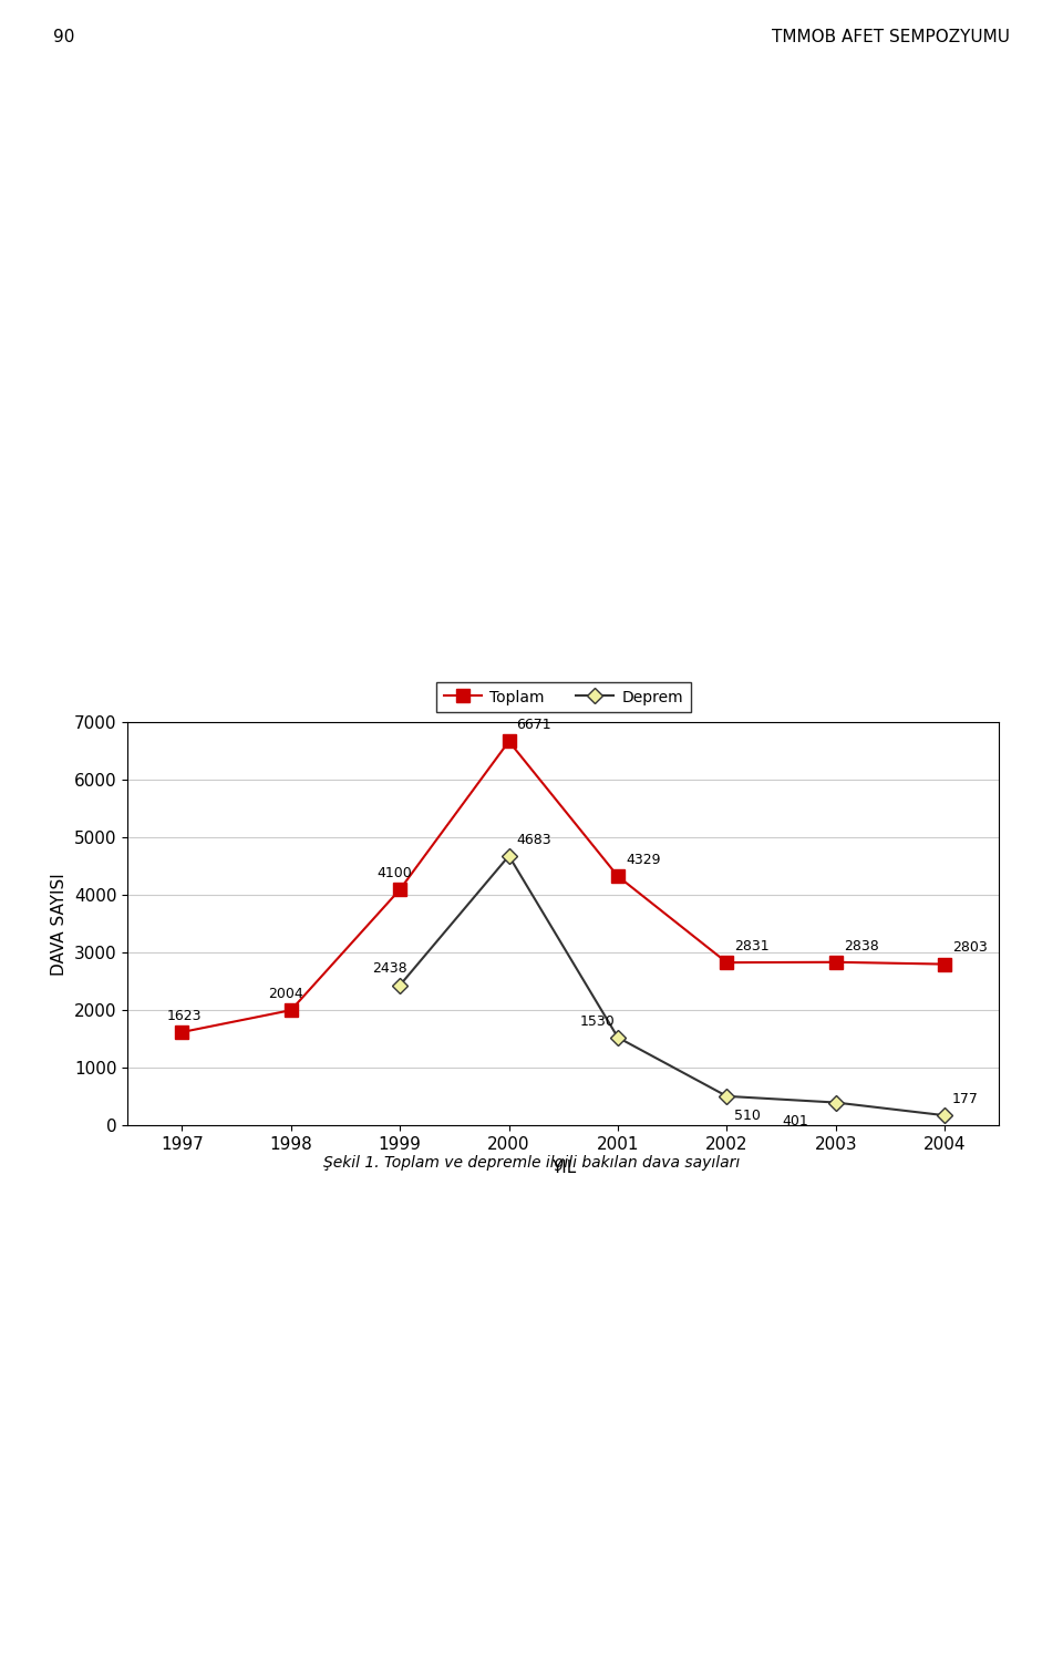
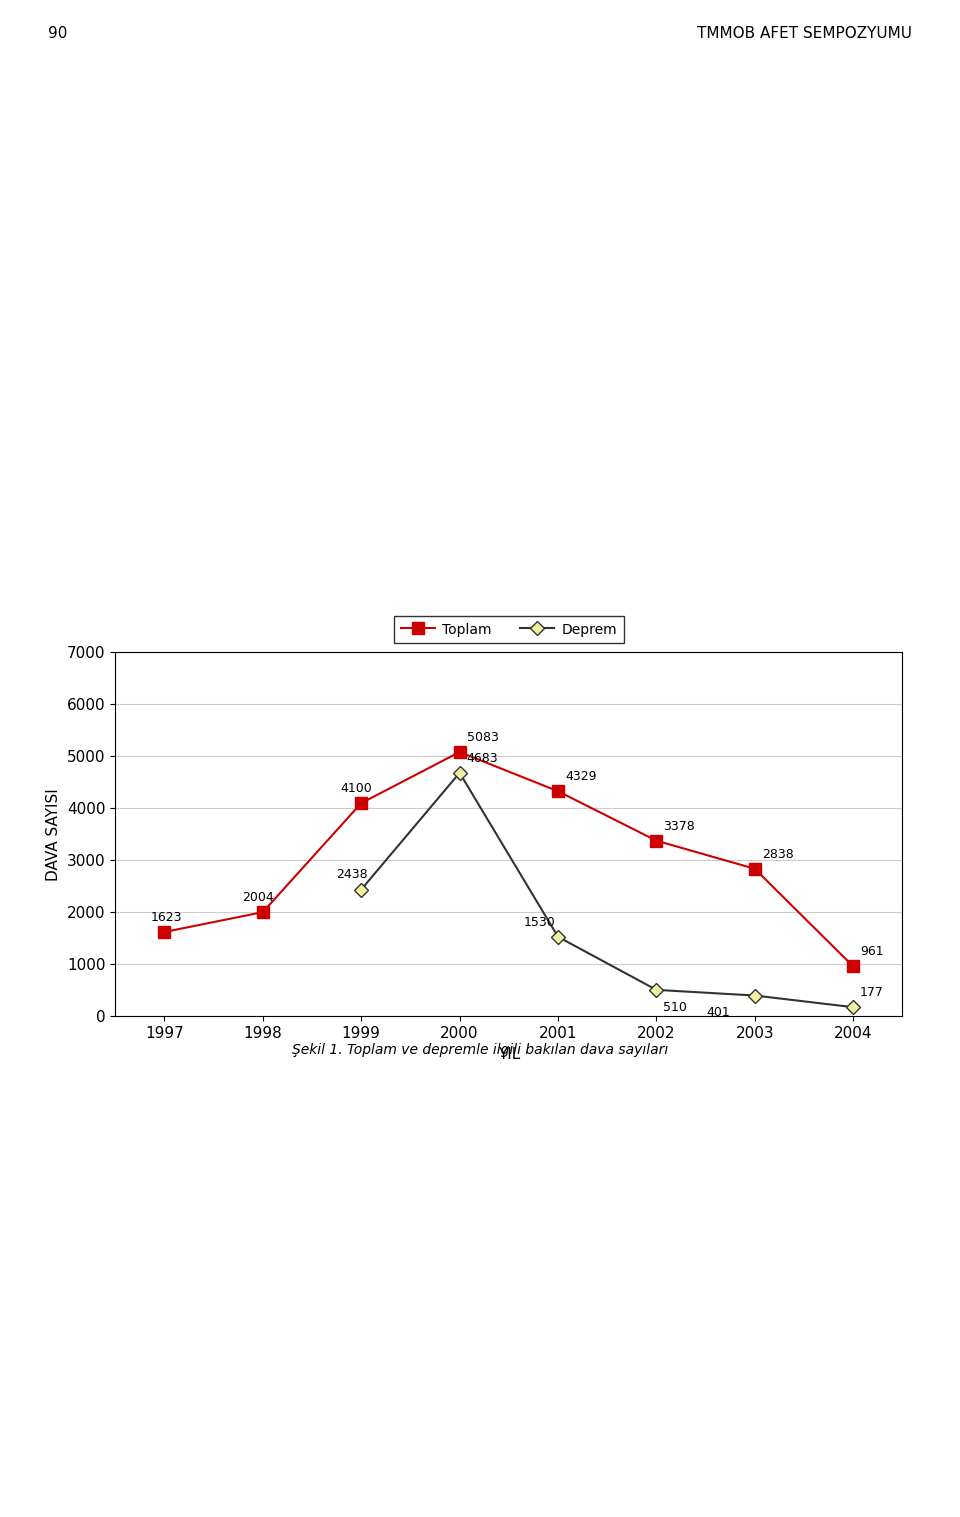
Toplam/2000: 6671 -> 5083
Toplam/2002: 2831 -> 3378
Toplam/2004: 2803 -> 961
